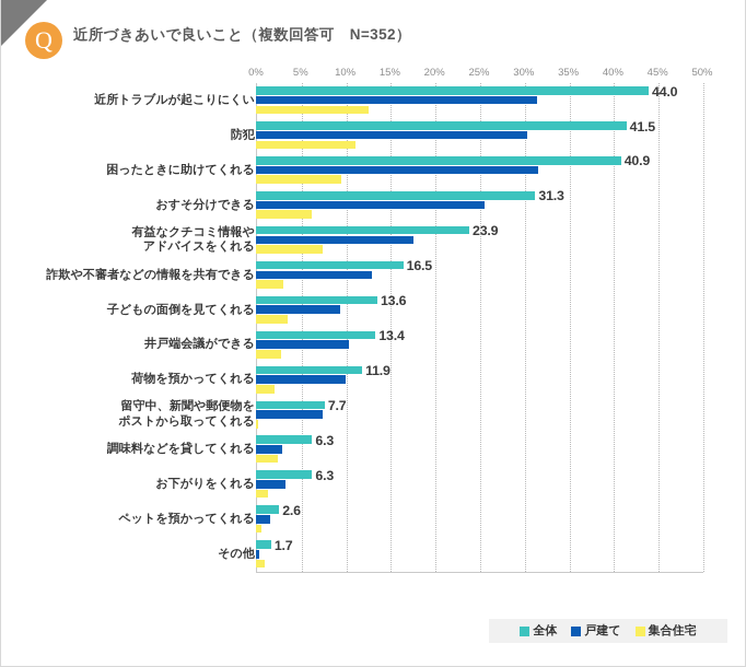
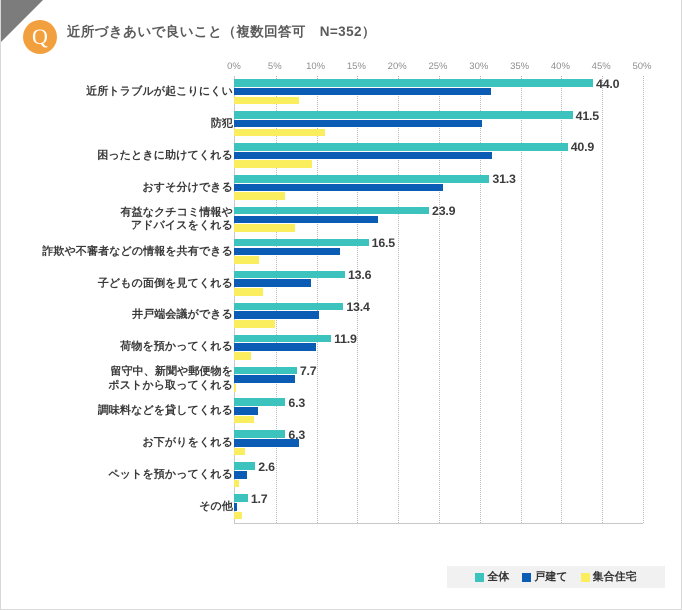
集合住宅/近所トラブルが起こりにくい: 13% -> 8%
集合住宅/井戸端会議ができる: 3% -> 5%
戸建て/お下がりをくれる: 3% -> 8%
